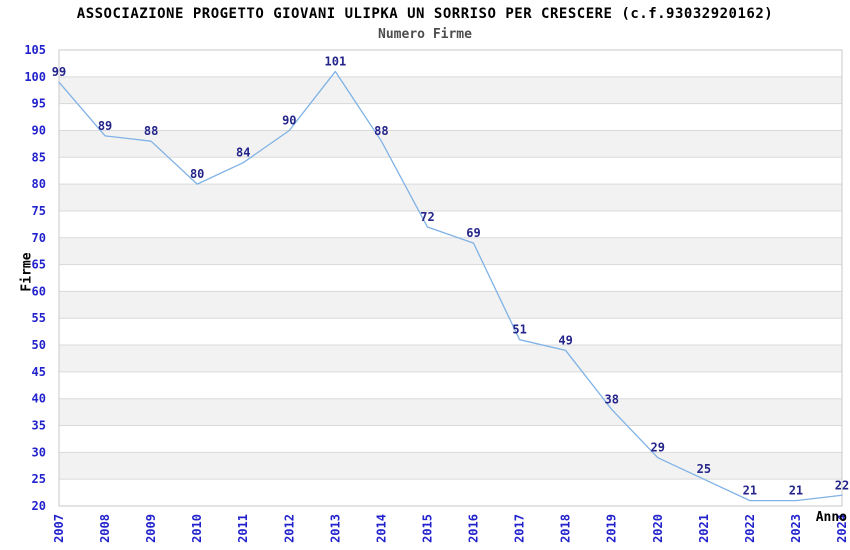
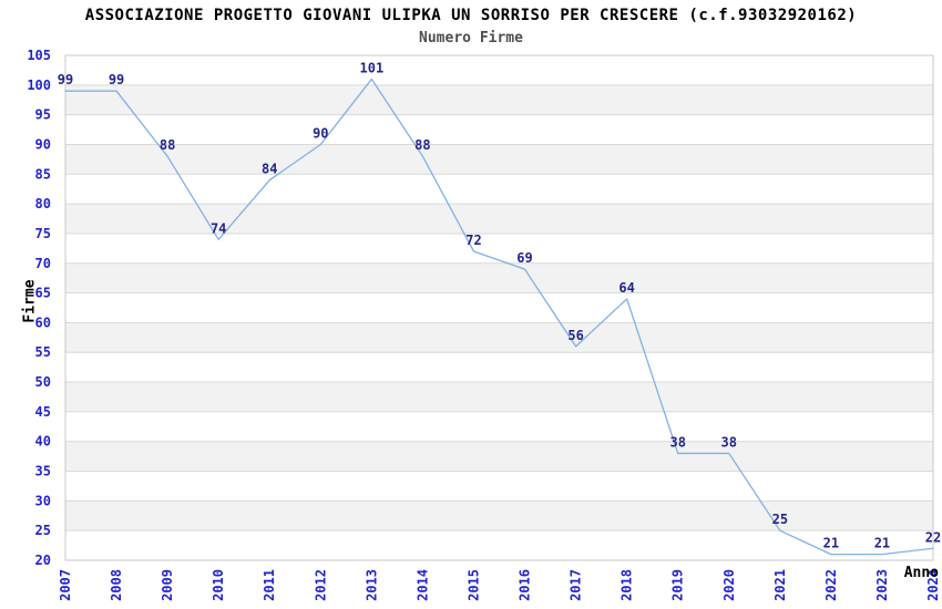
2008: 89 -> 99
2010: 80 -> 74
2017: 51 -> 56
2018: 49 -> 64
2020: 29 -> 38
